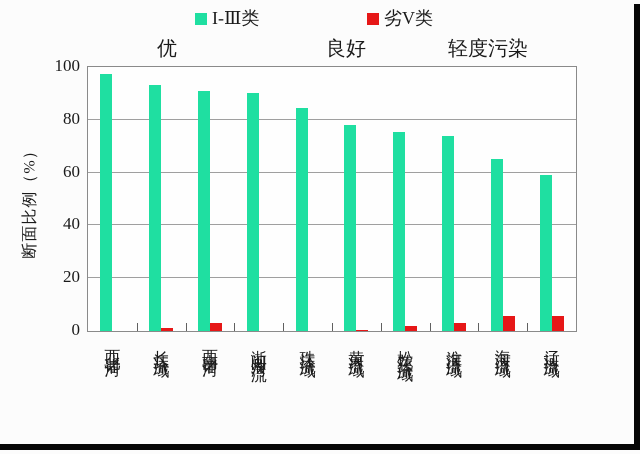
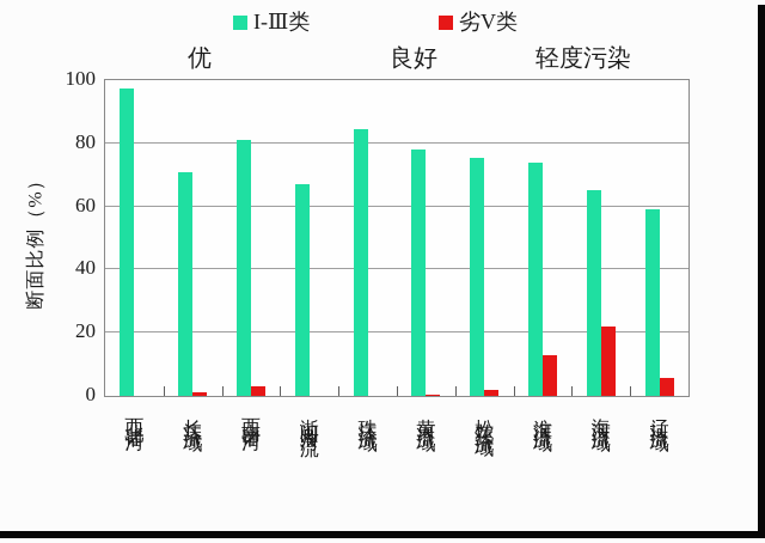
I-Ⅲ类/长江流域: 93 -> 71
I-Ⅲ类/西南诸河: 91 -> 81
I-Ⅲ类/浙闽片河流: 90 -> 67
劣V类/淮河流域: 3 -> 13
劣V类/海河流域: 6 -> 22
